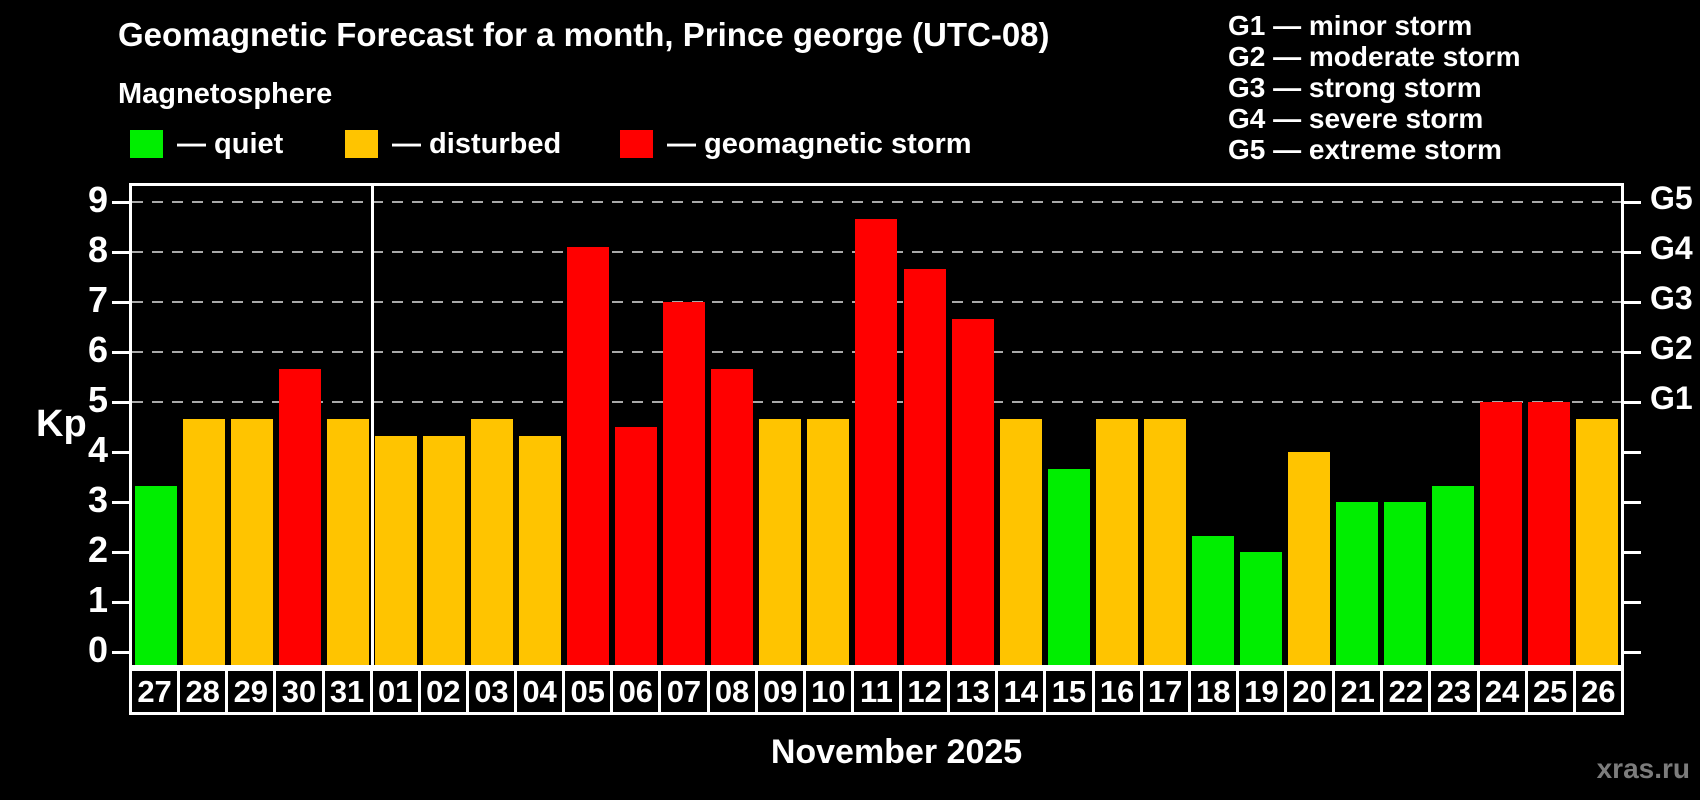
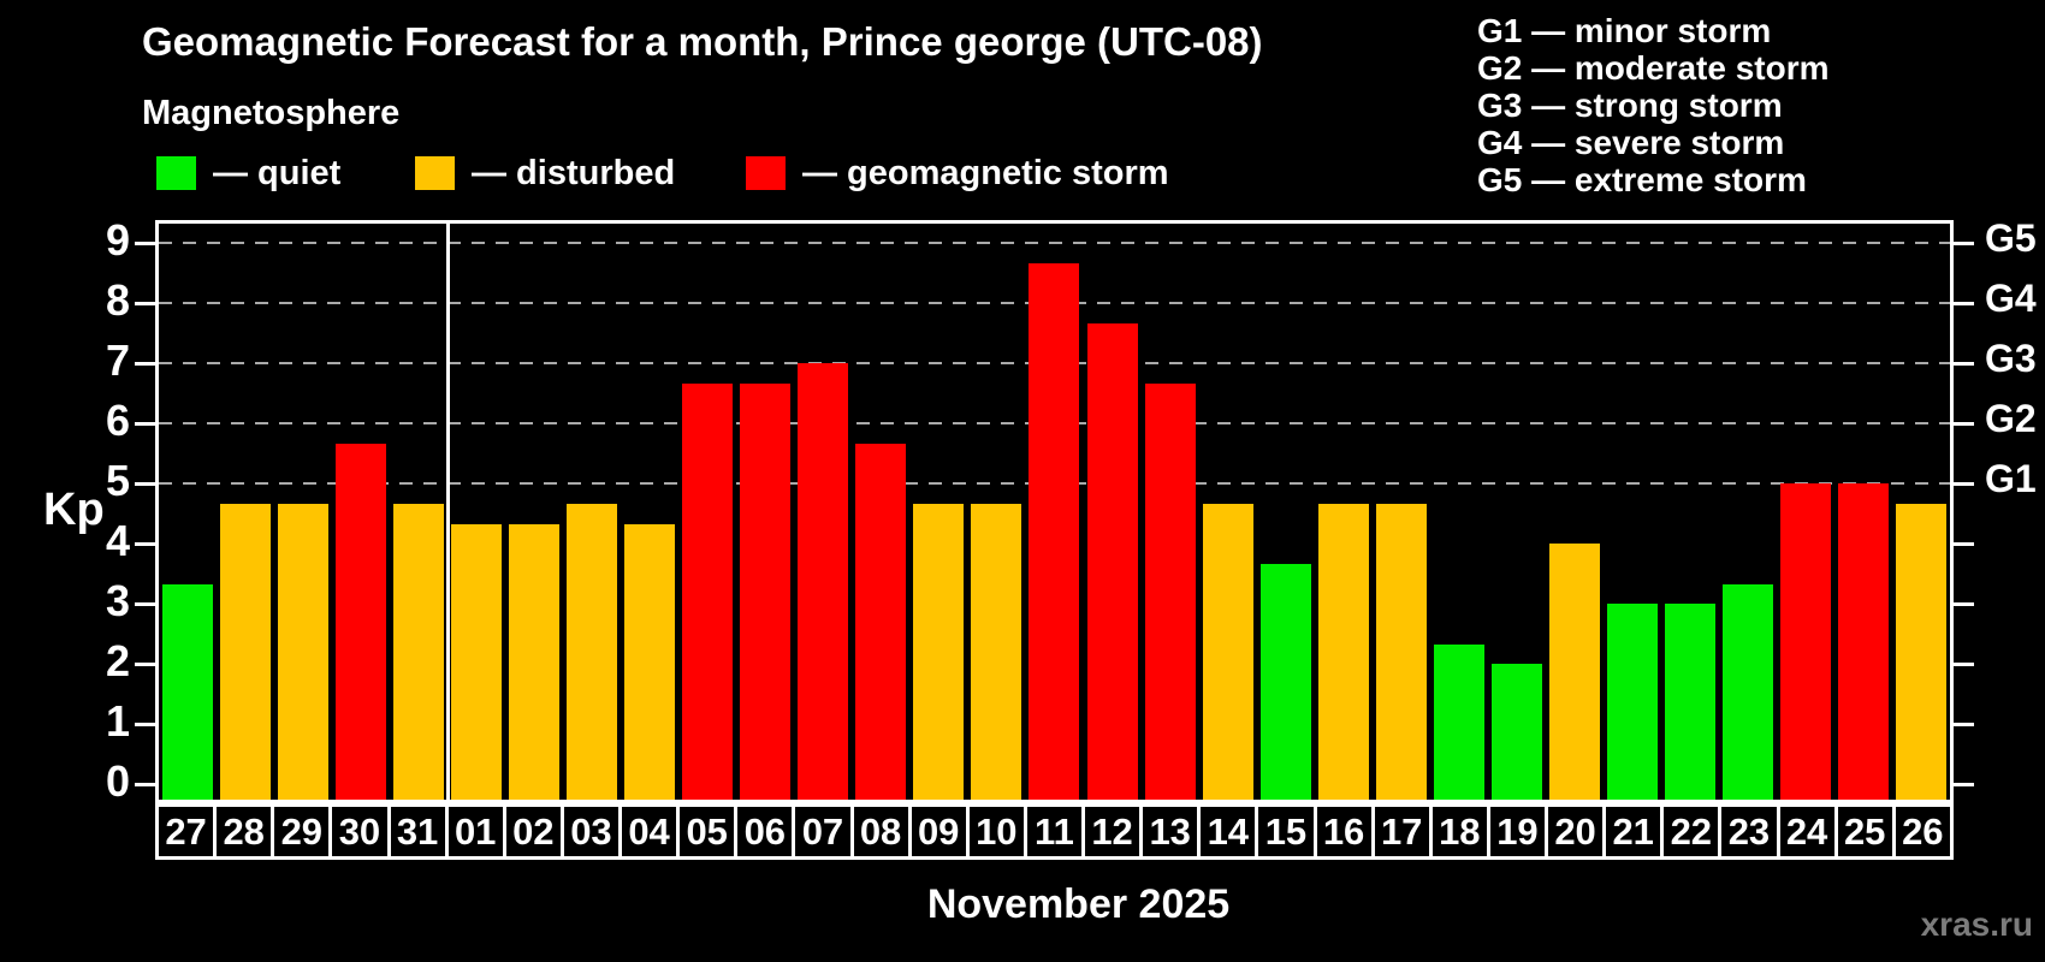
05: 8.1 -> 6.7
06: 4.5 -> 6.7
